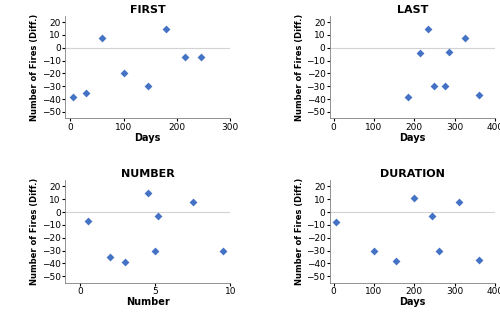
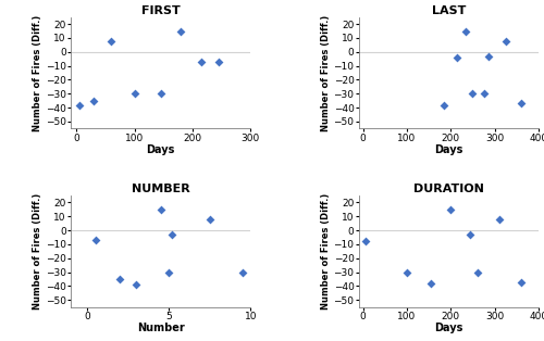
FIRST/100: -20 -> -30
DURATION/200: 11 -> 15
